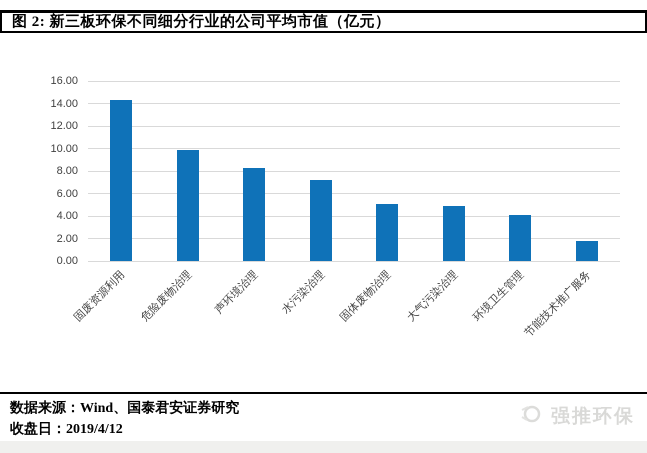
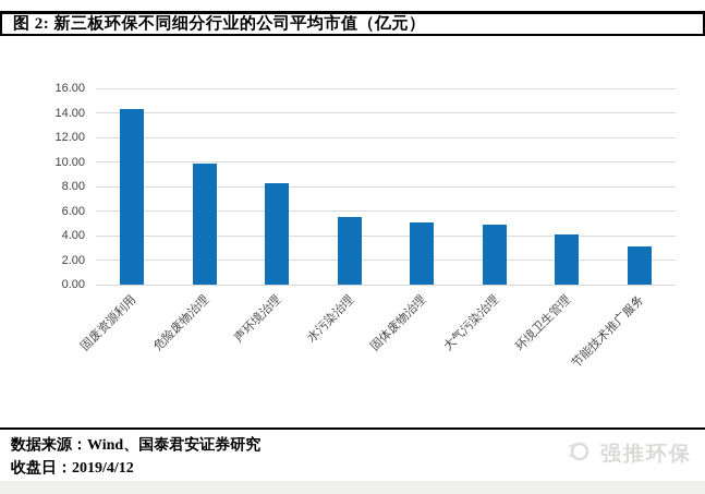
水污染治理: 7.2 -> 5.5
节能技术推广服务: 1.8 -> 3.1
